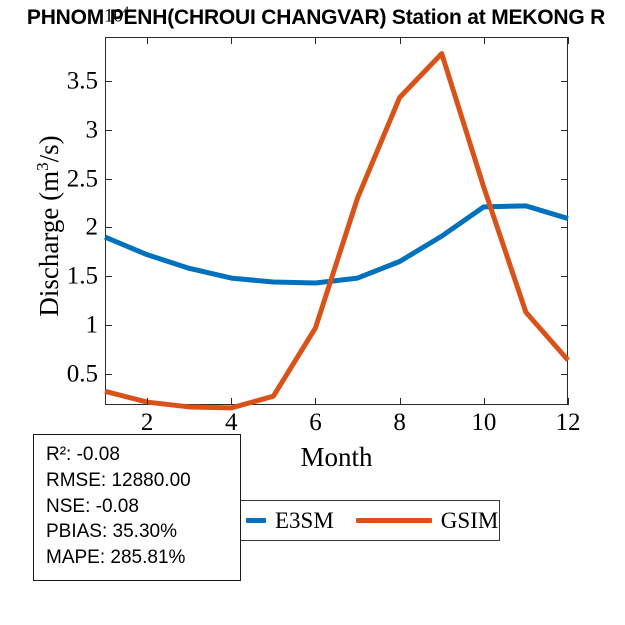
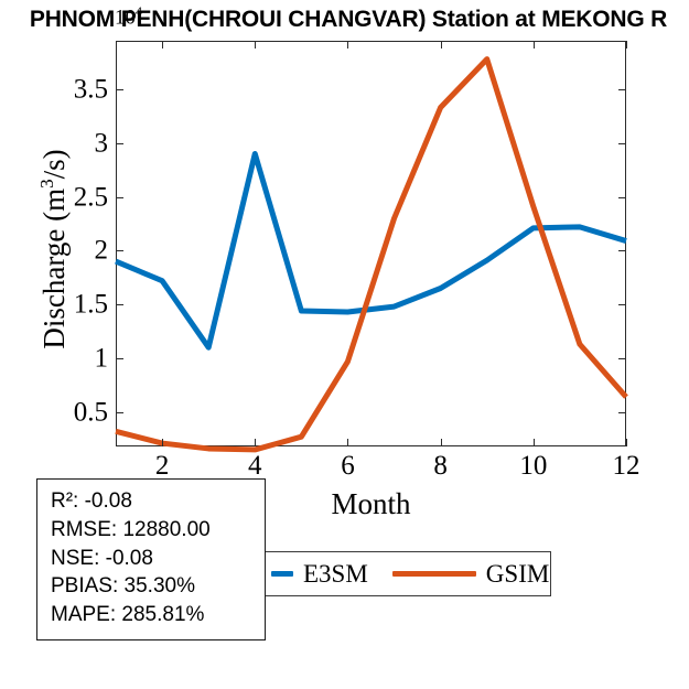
E3SM/3: 1.6 -> 1.1
E3SM/4: 1.5 -> 2.9
